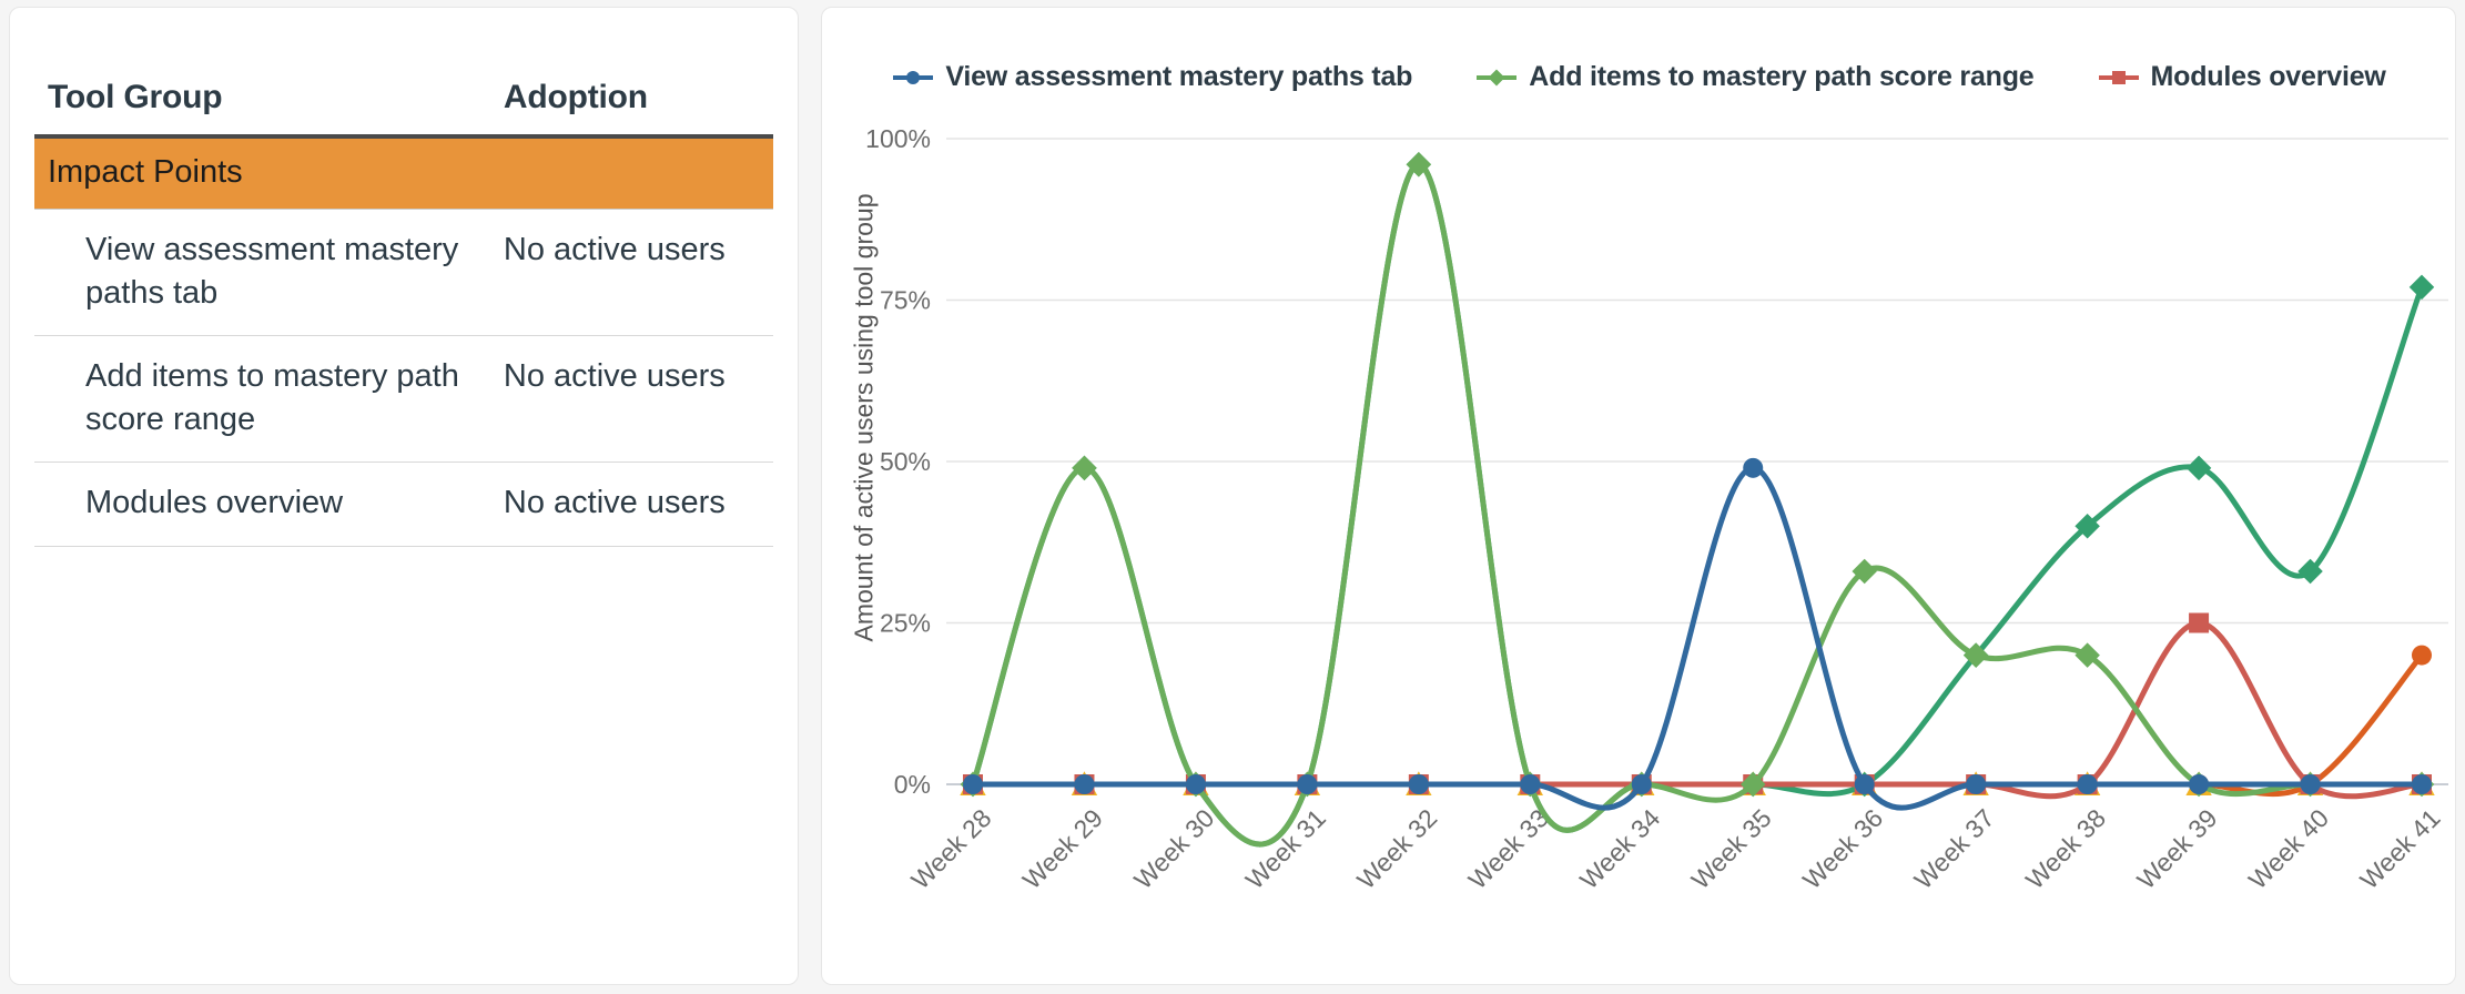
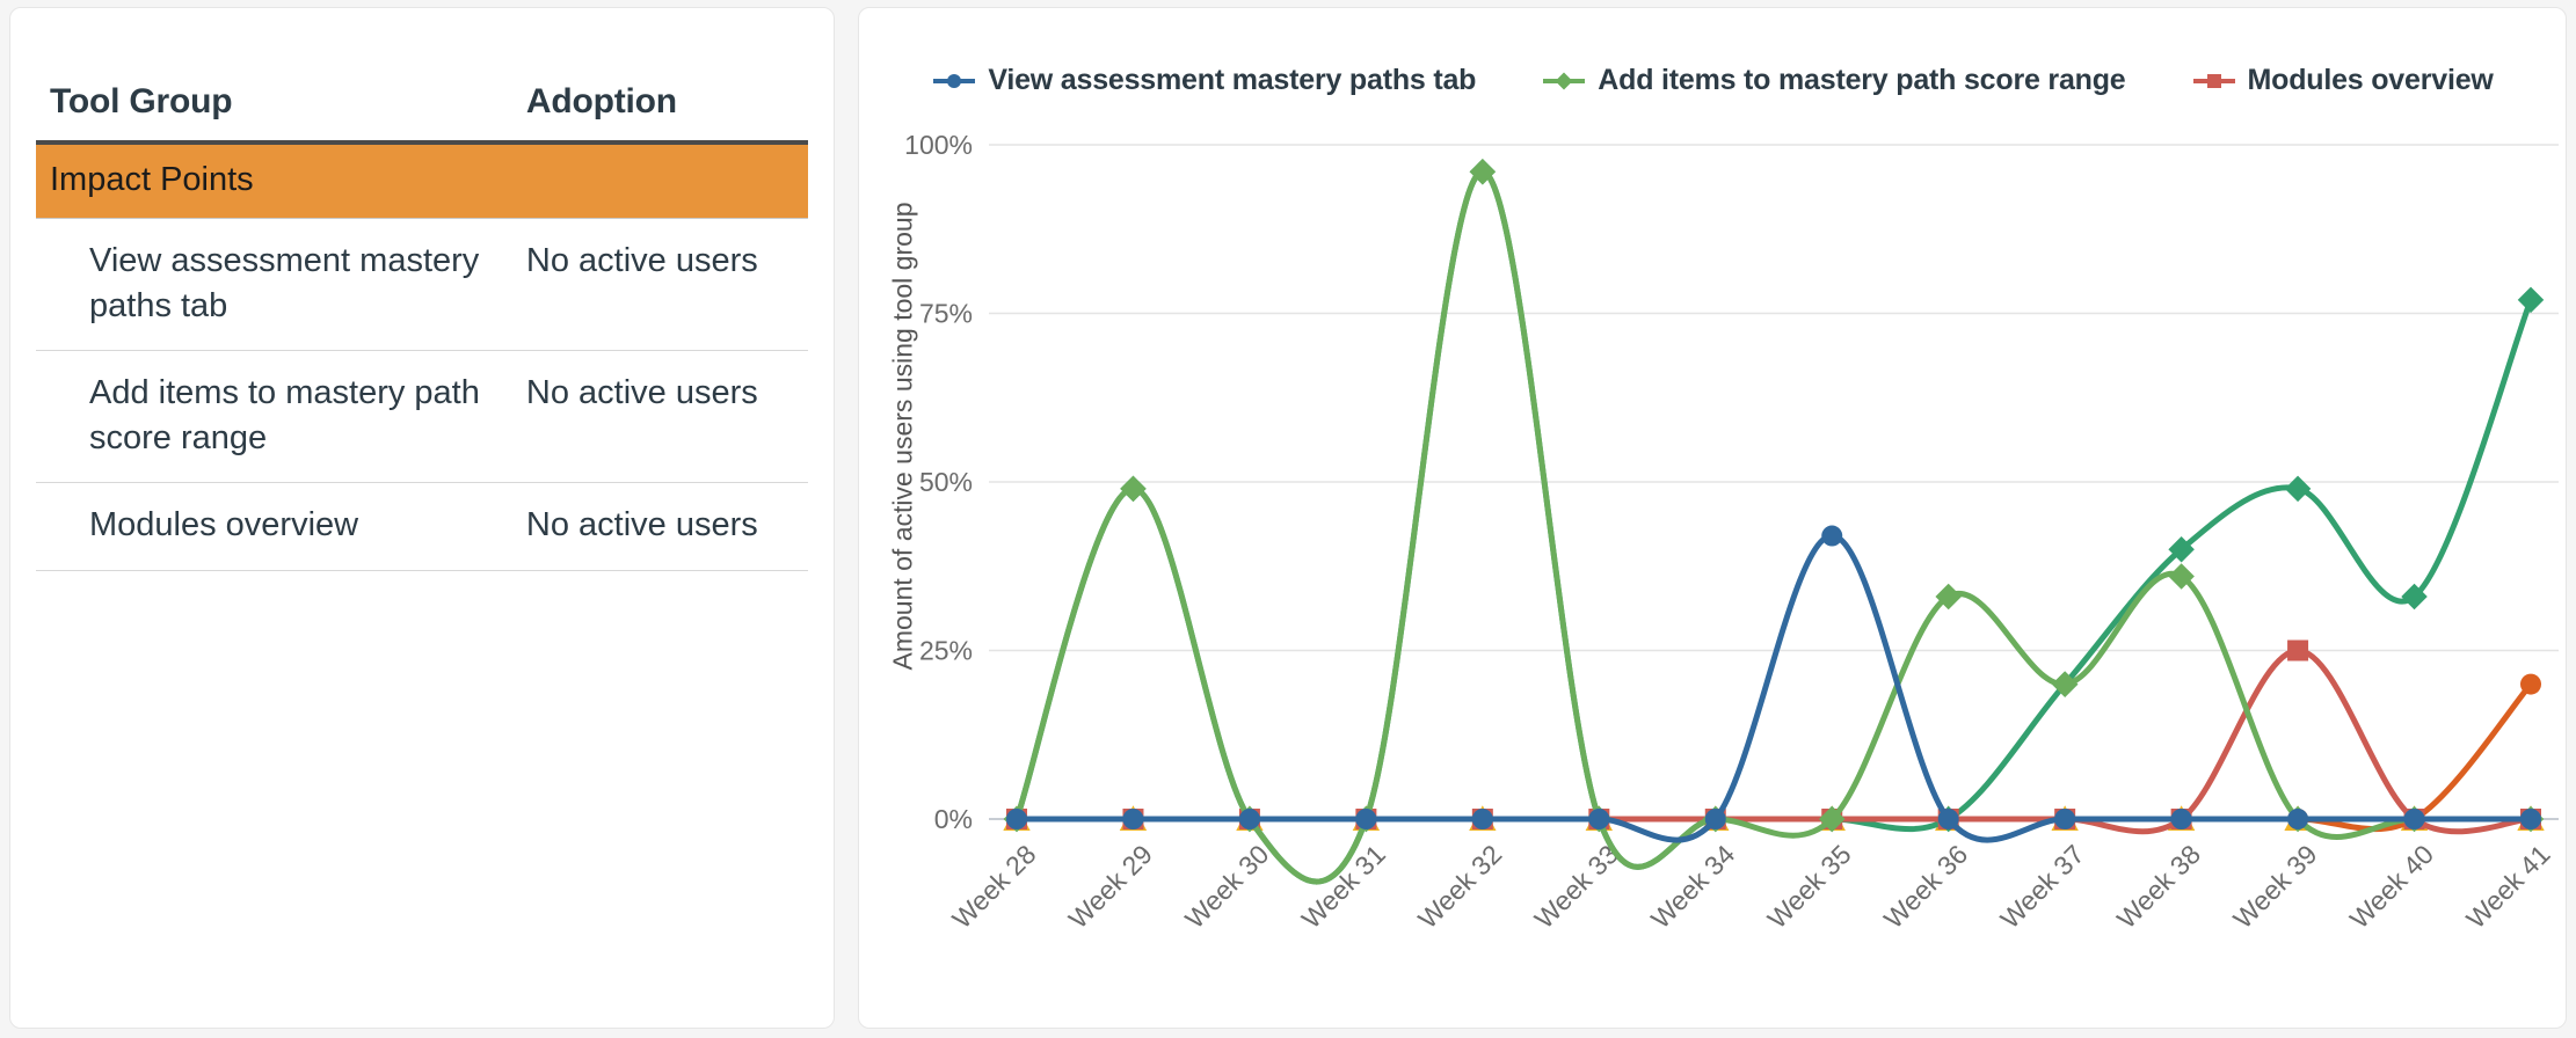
View assessment mastery paths tab/Week 35: 49% -> 42%
Add items to mastery path score range/Week 38: 20% -> 36%
